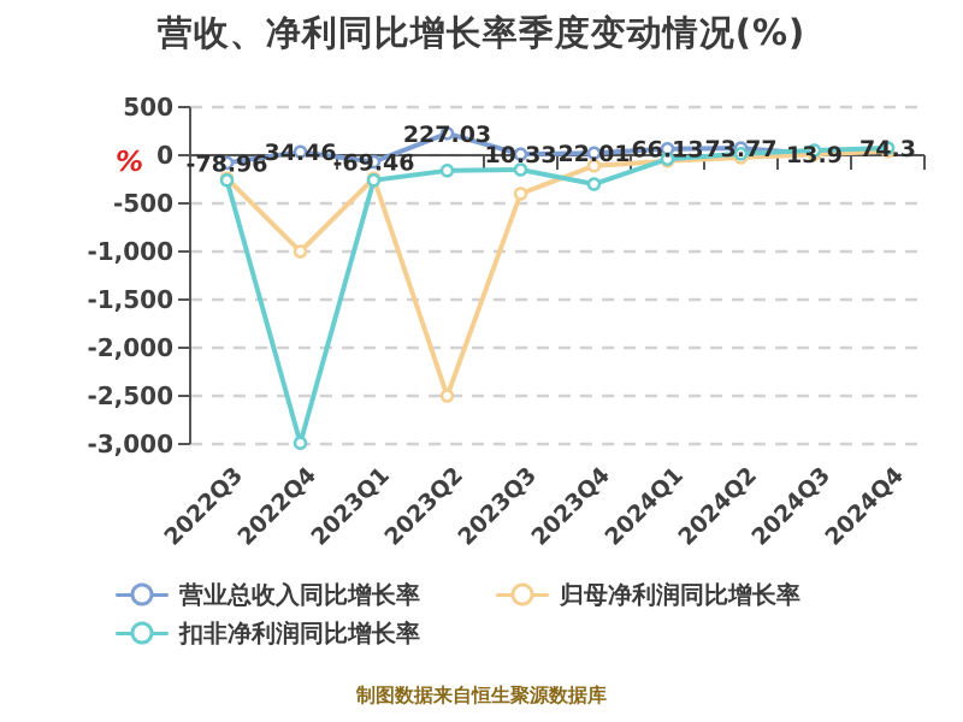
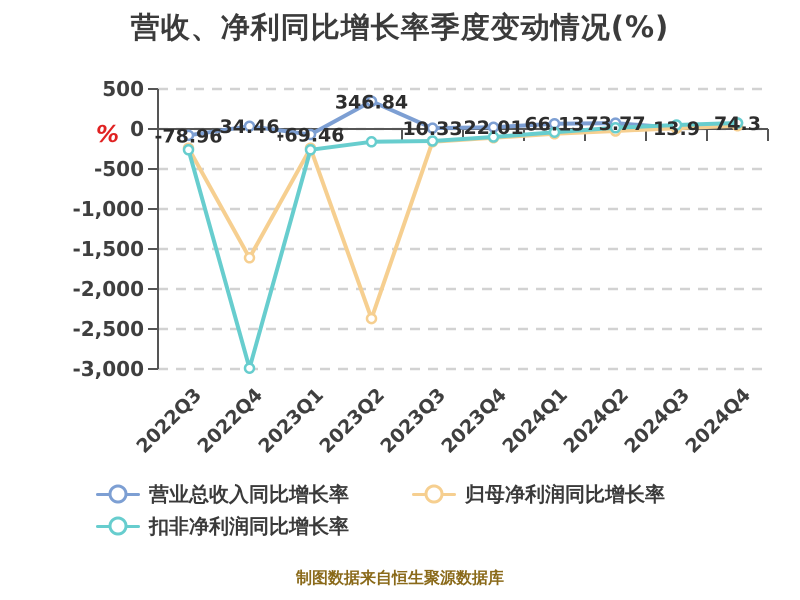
归母净利润同比增长率/2022Q4: -1000 -> -1600
营业总收入同比增长率/2023Q2: 227.03 -> 346.84
归母净利润同比增长率/2023Q2: -2500 -> -2400
归母净利润同比增长率/2023Q3: -400 -> -200
扣非净利润同比增长率/2023Q4: -300 -> -100
